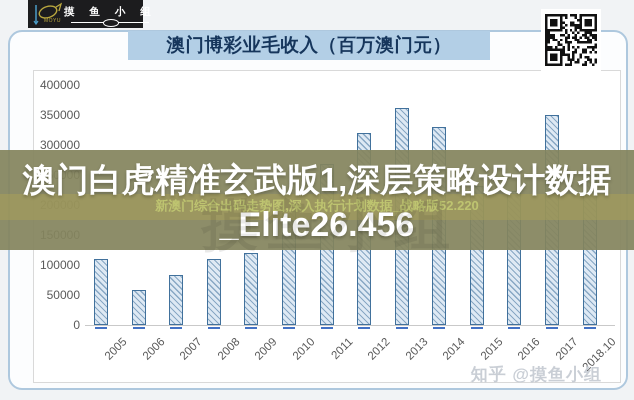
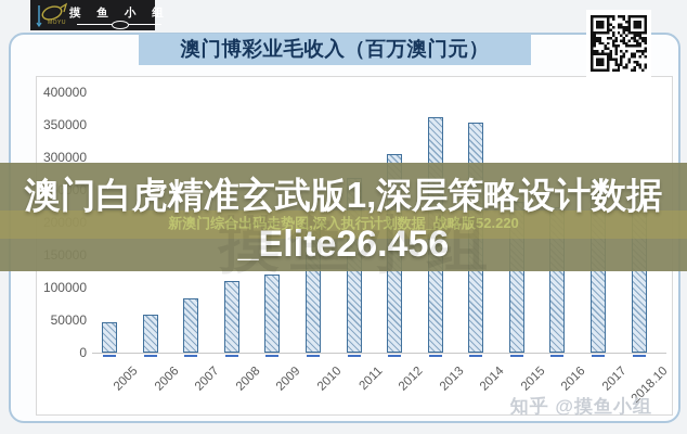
2005: 110000 -> 50000
2012: 320000 -> 310000
2014: 330000 -> 350000
2017: 350000 -> 270000
